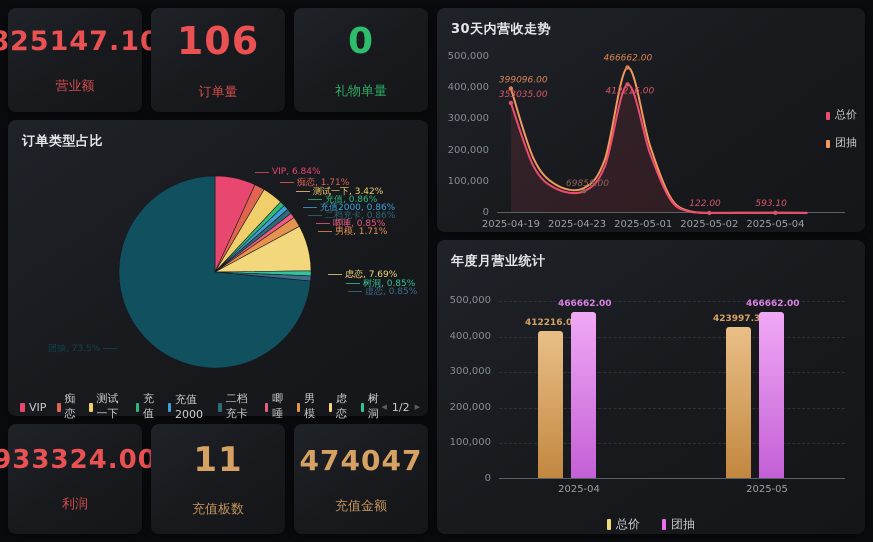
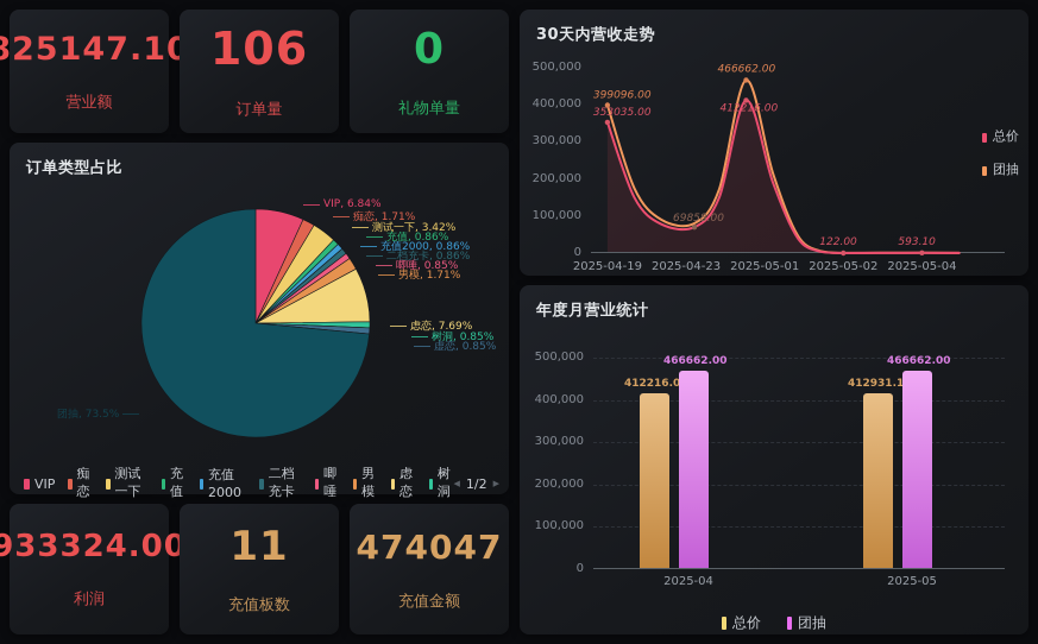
年度月营业统计/总价/2025-05: 423997.30 -> 412931.10
